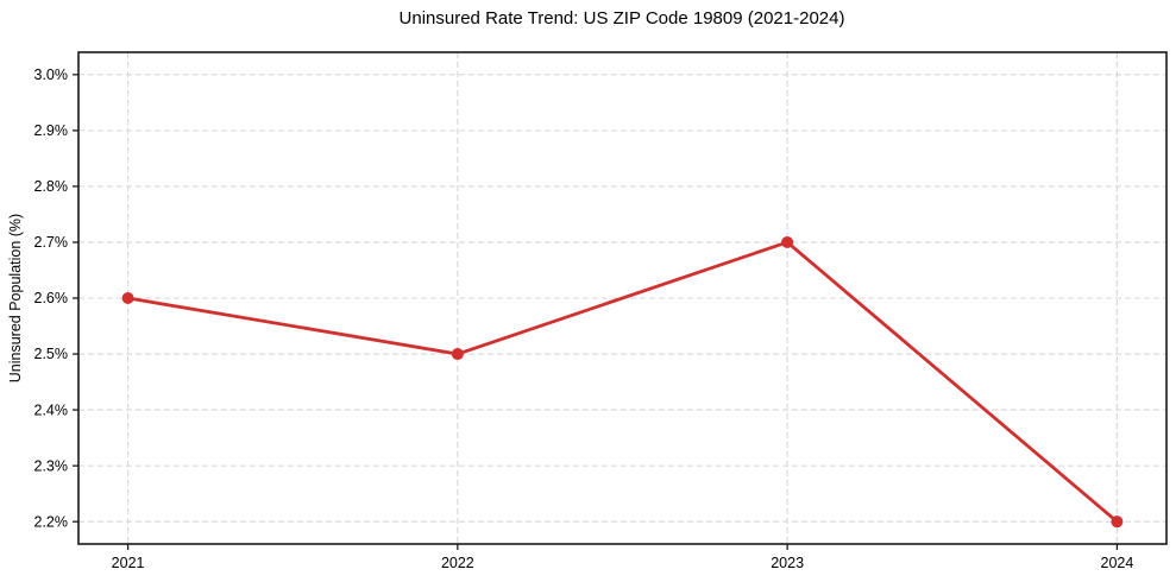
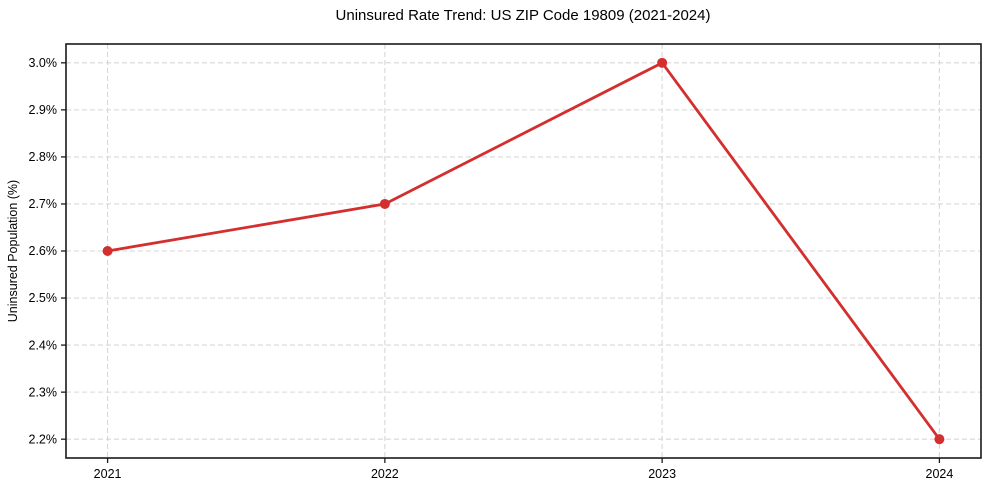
2022: 2.5% -> 2.7%
2023: 2.7% -> 3.0%
